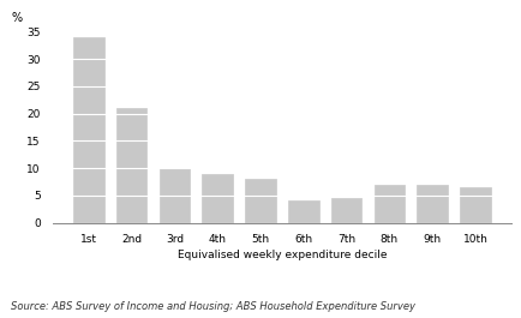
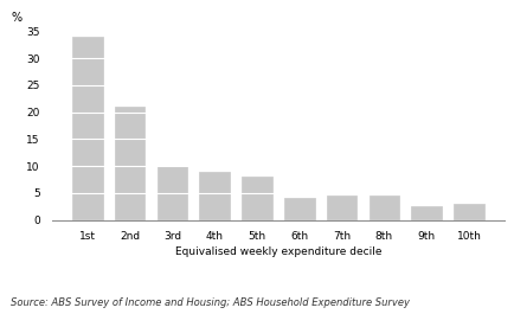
8th: 7.0 -> 4.5
9th: 7.0 -> 2.5
10th: 6.5 -> 3.0
